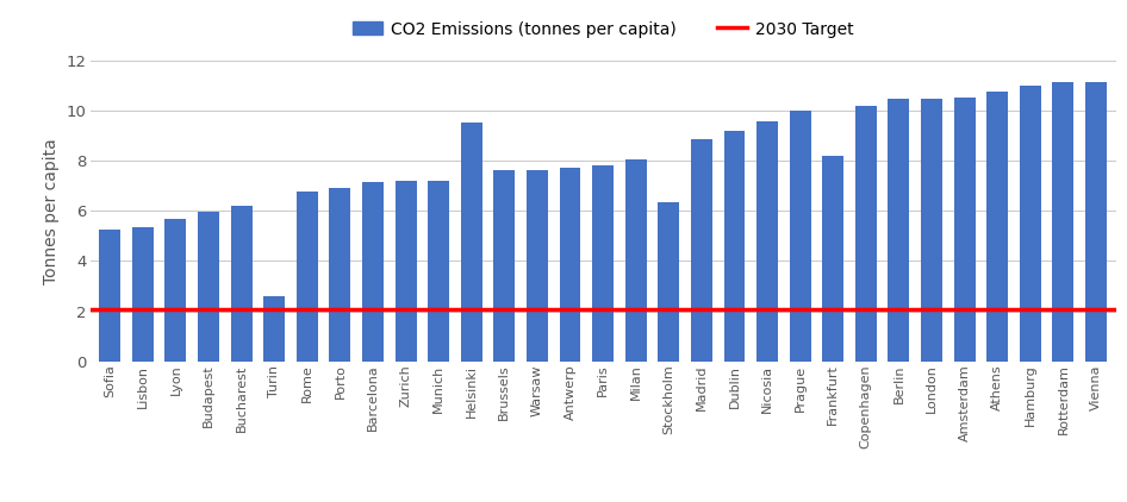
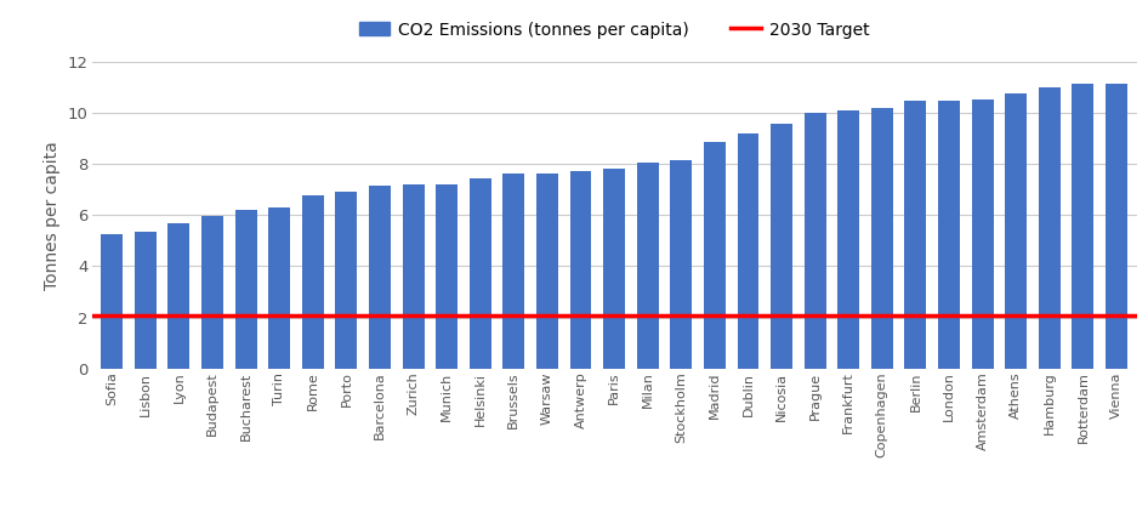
Turin: 2.60 -> 6.30
Helsinki: 9.50 -> 7.45
Stockholm: 6.35 -> 8.15
Frankfurt: 8.20 -> 10.10
